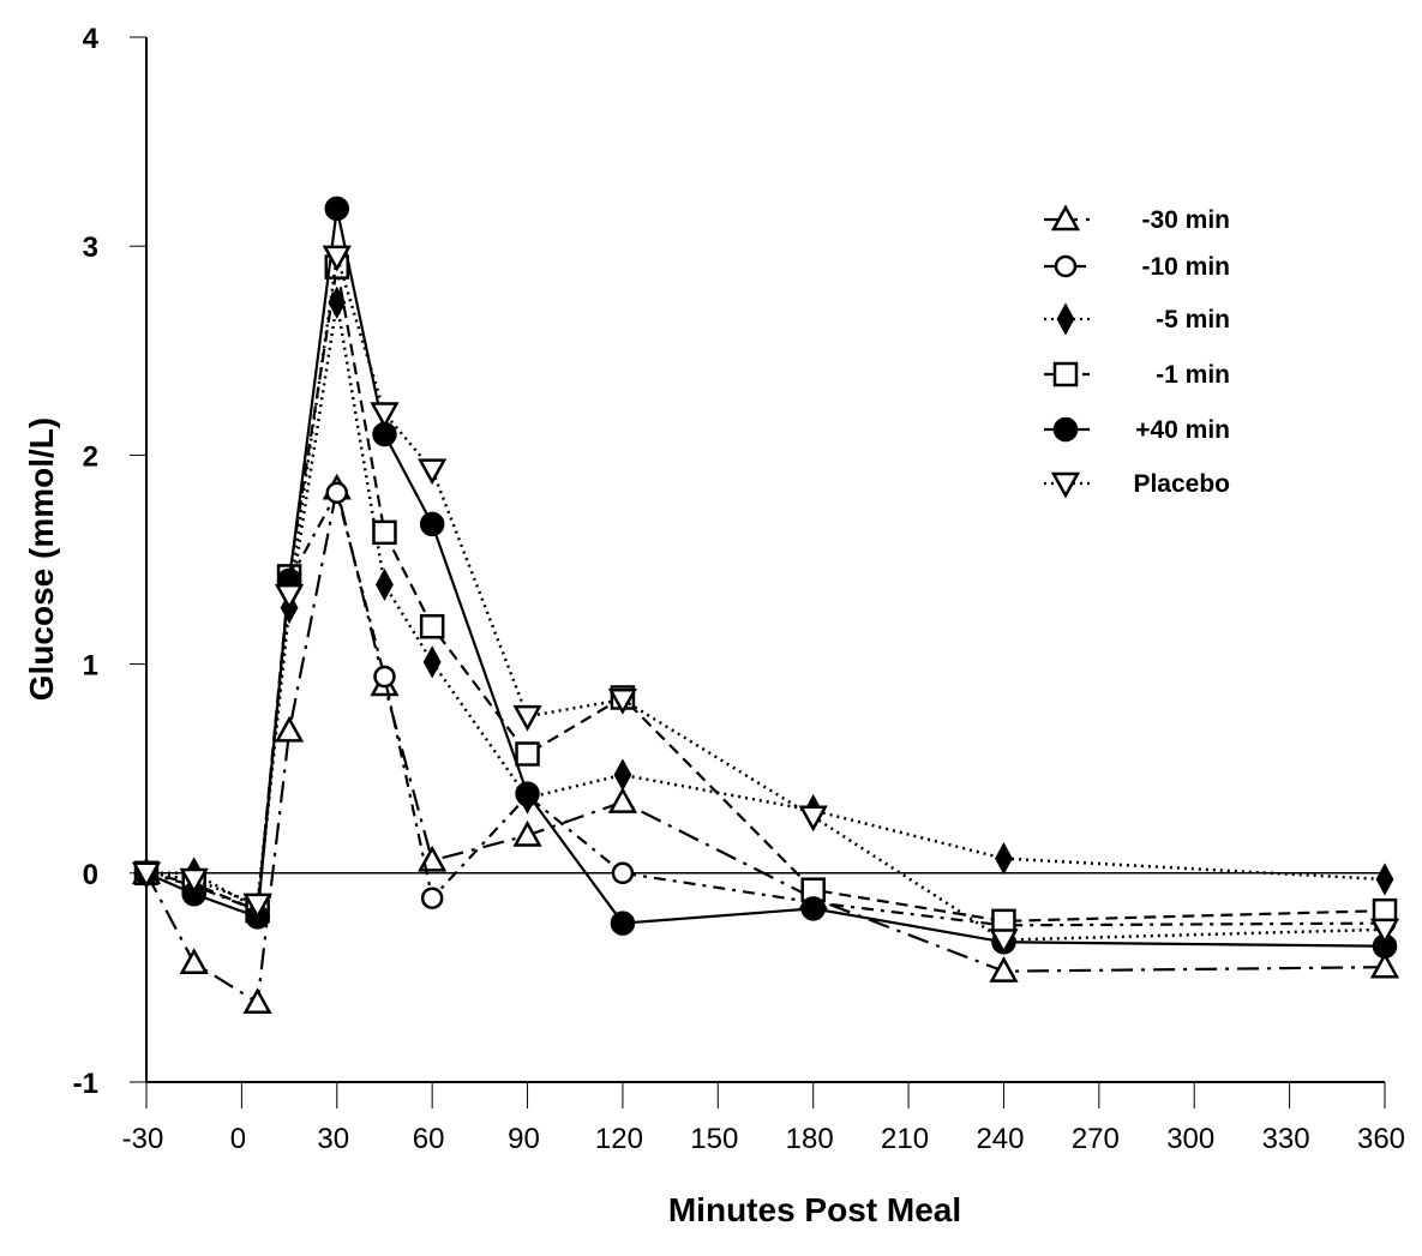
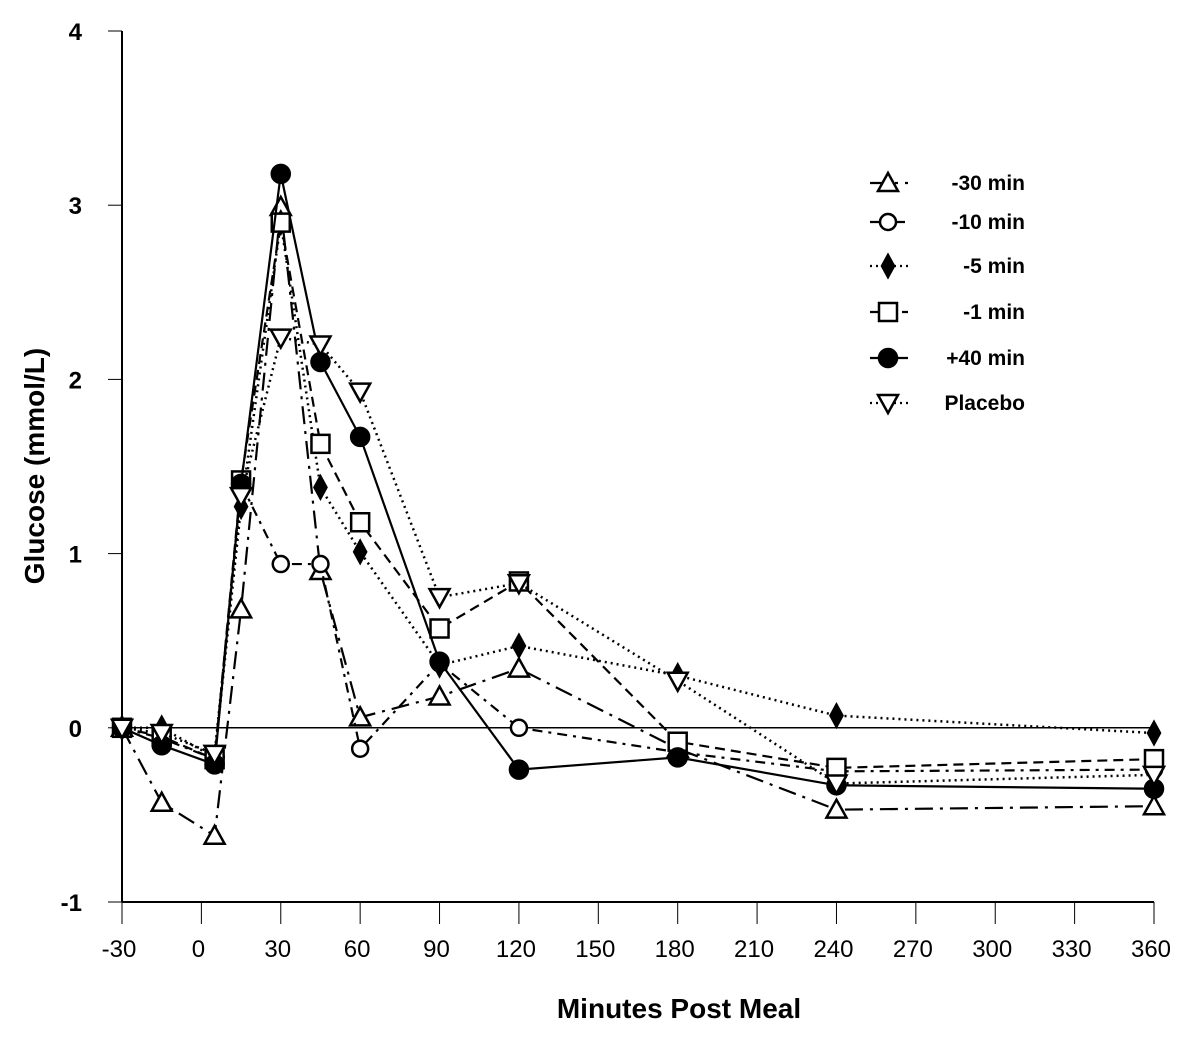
-30 min/30: 1.84 -> 2.99
-10 min/30: 1.82 -> 0.94
-5 min/30: 2.73 -> 2.90
Placebo/30: 2.95 -> 2.24
